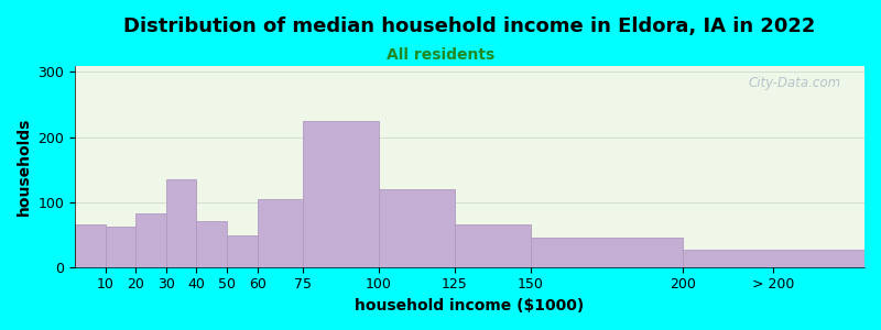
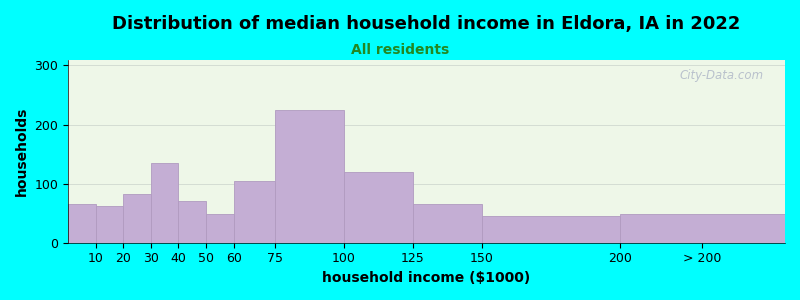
> 200: 27 -> 48
